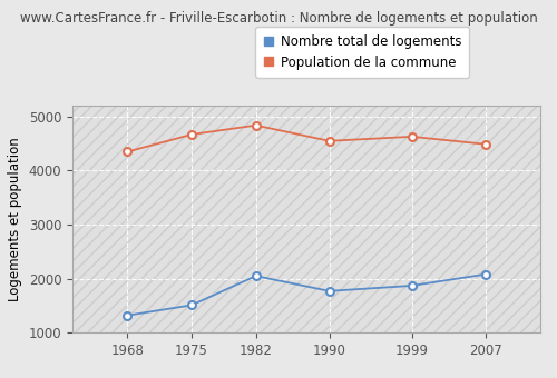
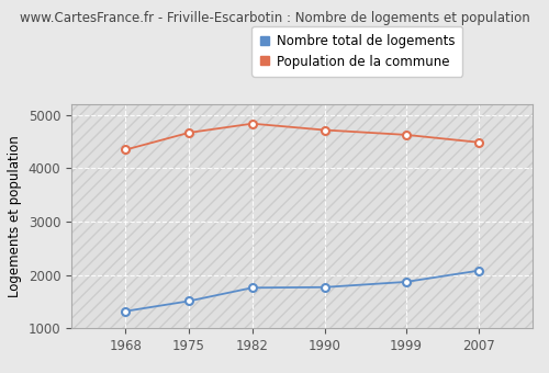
Nombre total de logements/1982: 2050 -> 1760
Population de la commune/1990: 4550 -> 4720
